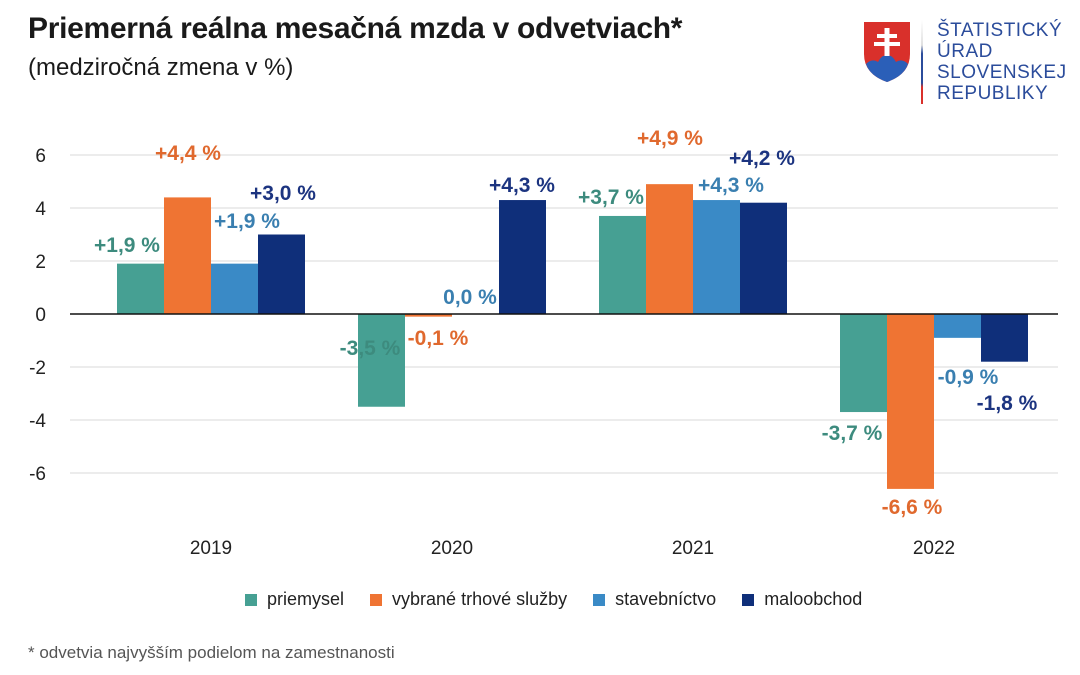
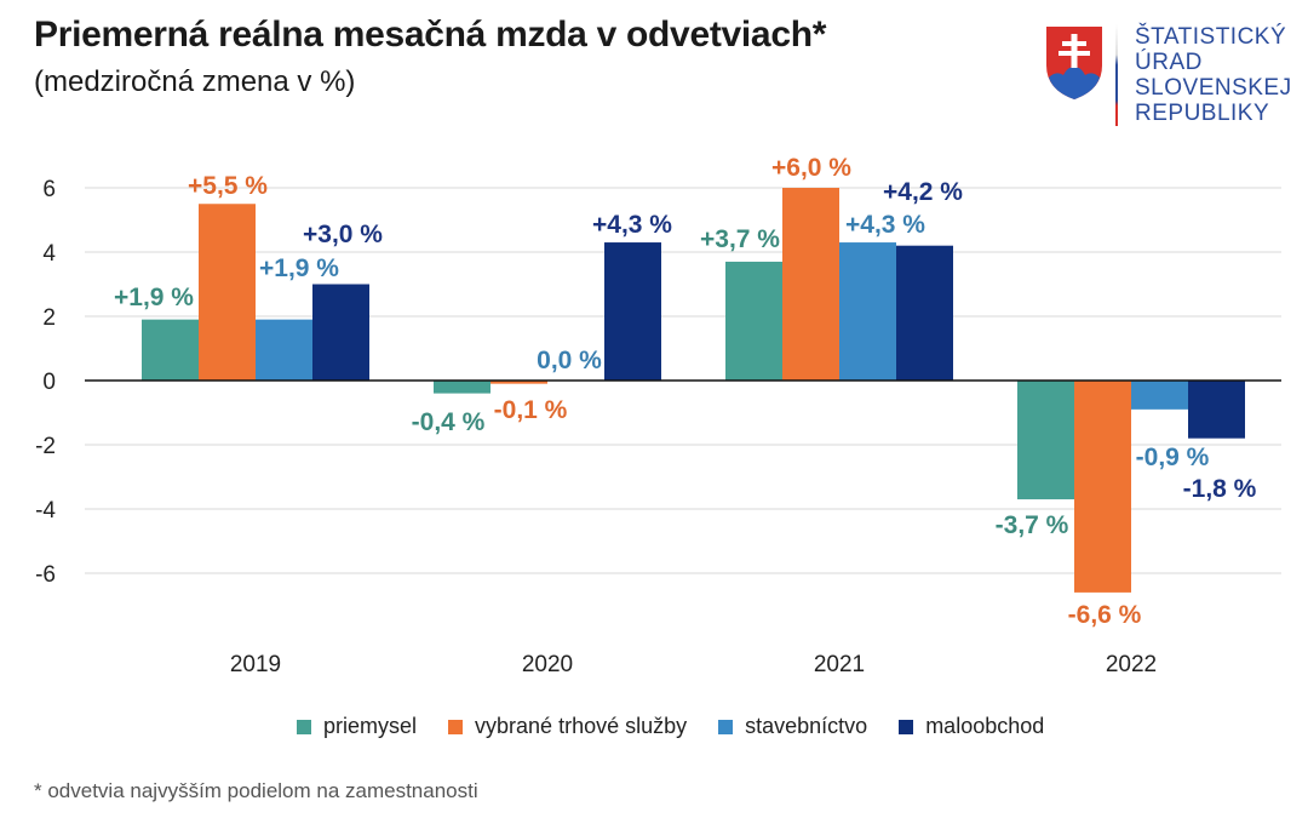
vybrané trhové služby/2019: +4,4 -> +5,5
priemysel/2020: -3,5 -> -0,4
vybrané trhové služby/2021: +4,9 -> +6,0
